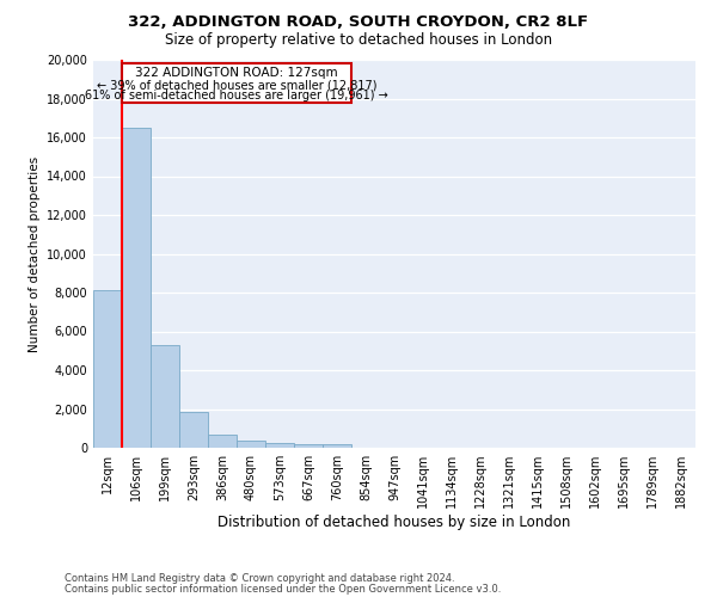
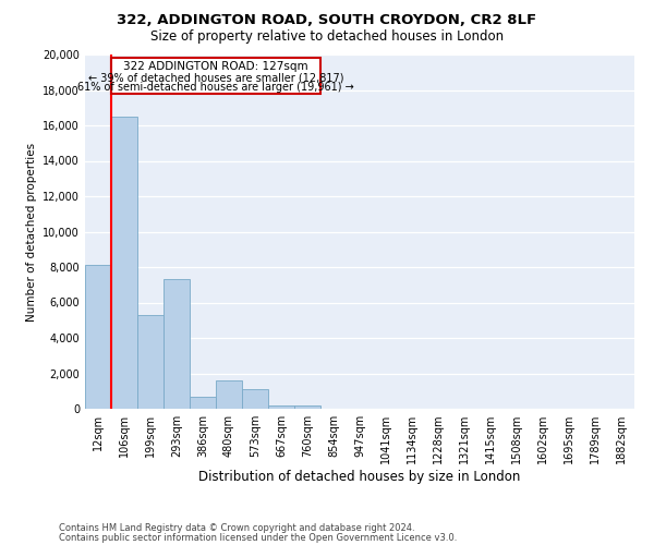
293sqm: 1,800 -> 7,300
480sqm: 400 -> 1,600
573sqm: 300 -> 1,100
